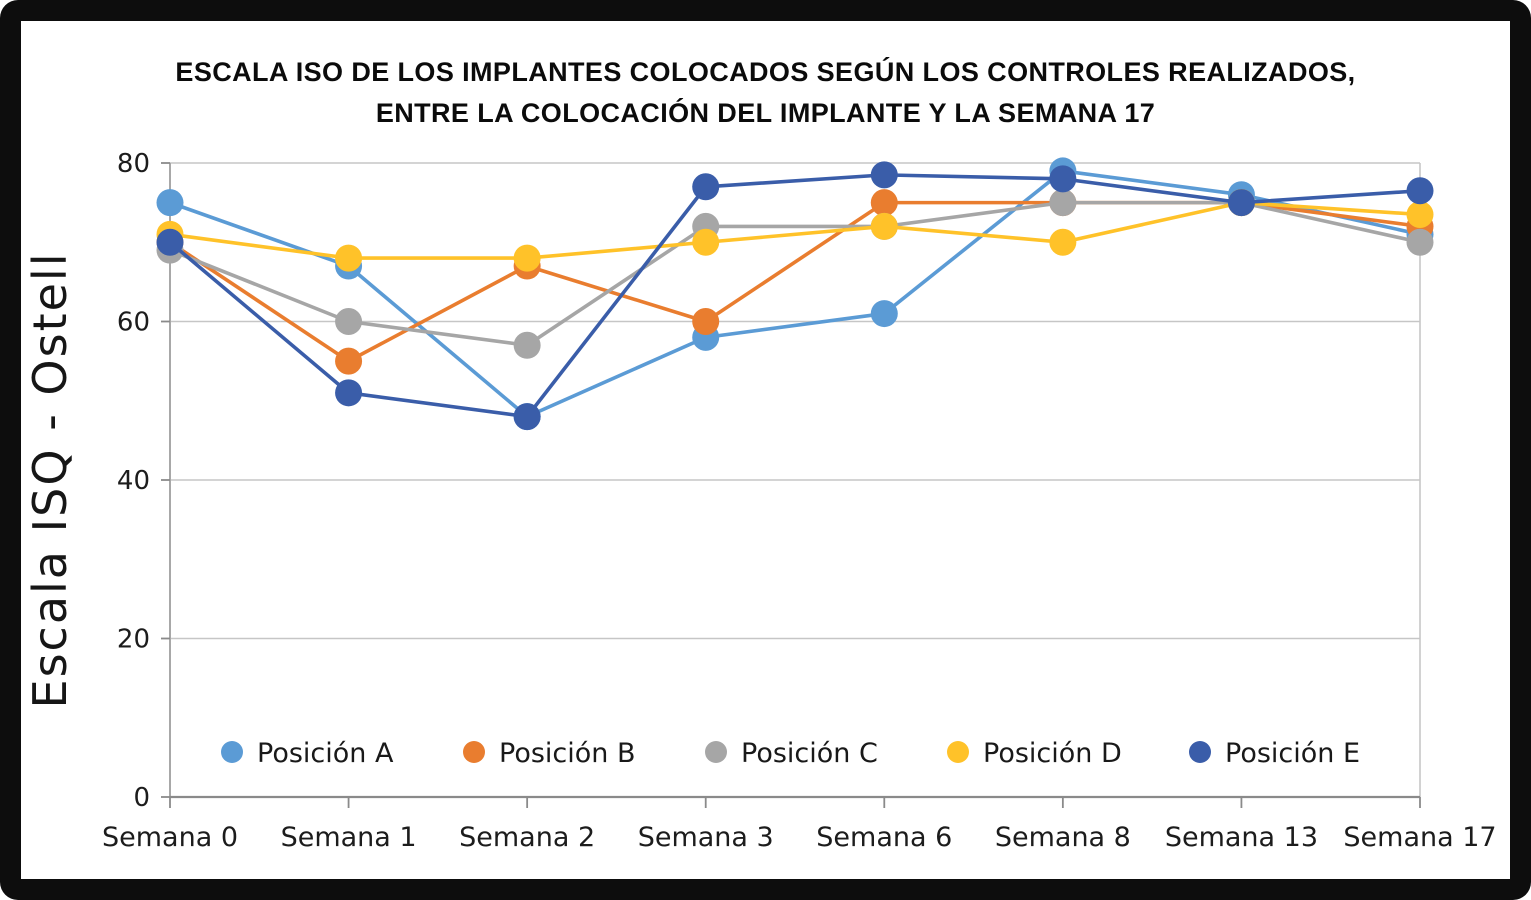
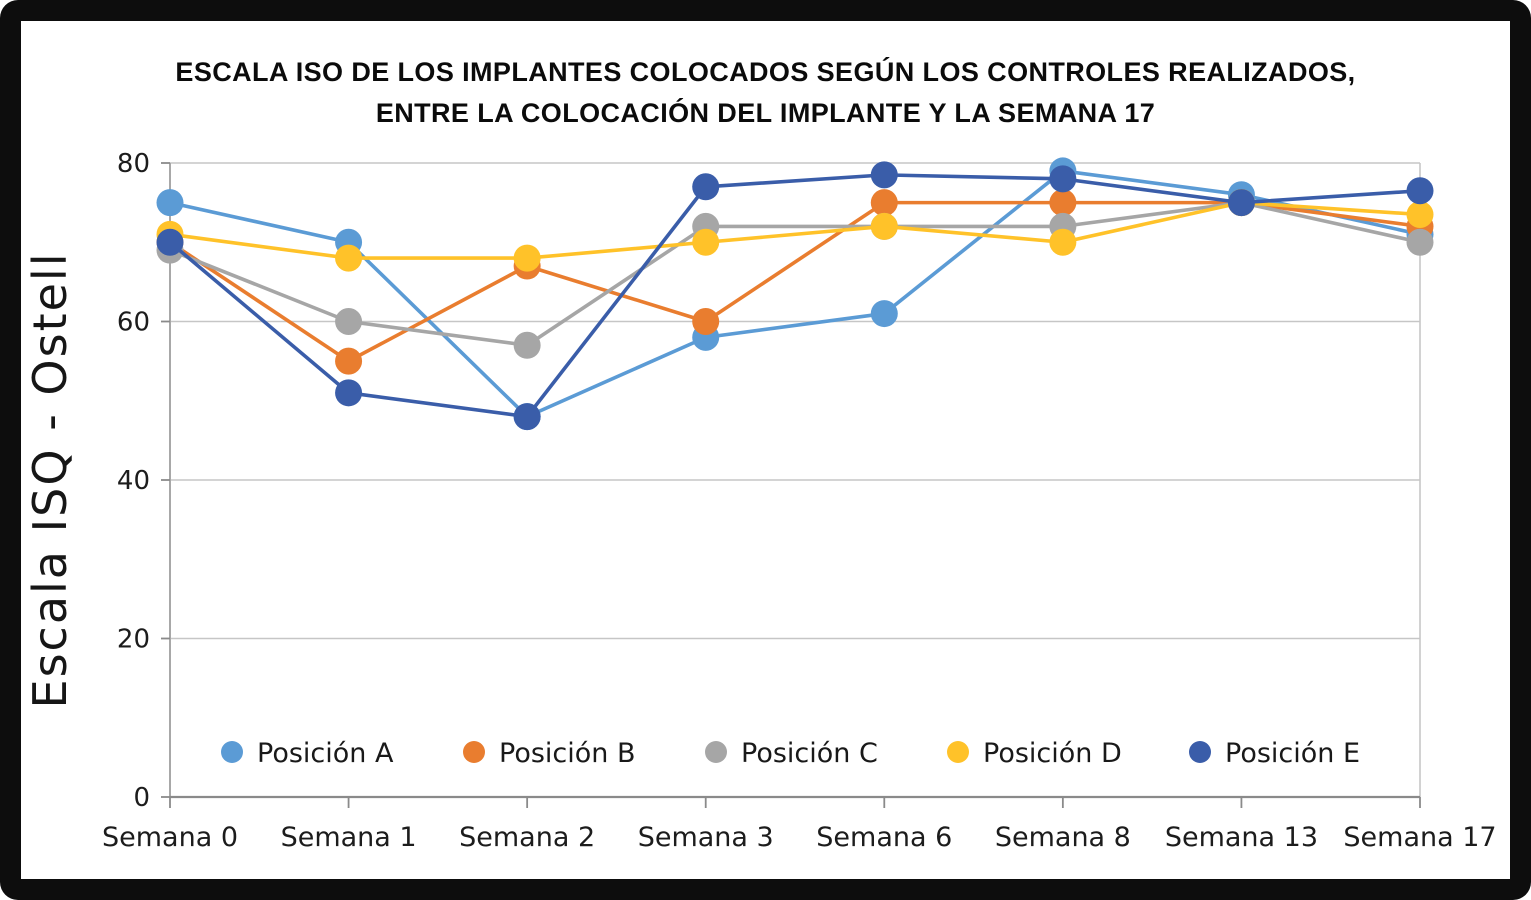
Posición A/Semana 1: 67 -> 70
Posición C/Semana 8: 75 -> 72
